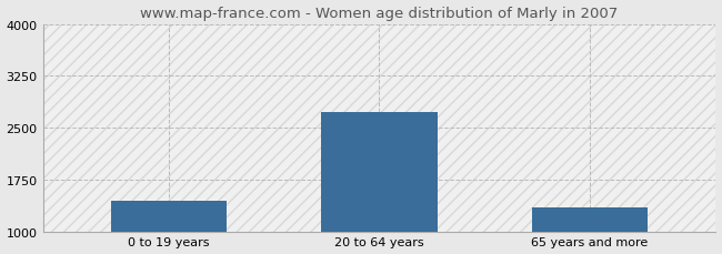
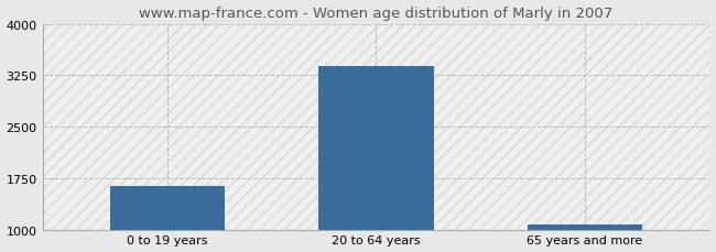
0 to 19 years: 1440 -> 1630
20 to 64 years: 2720 -> 3380
65 years and more: 1340 -> 1070
